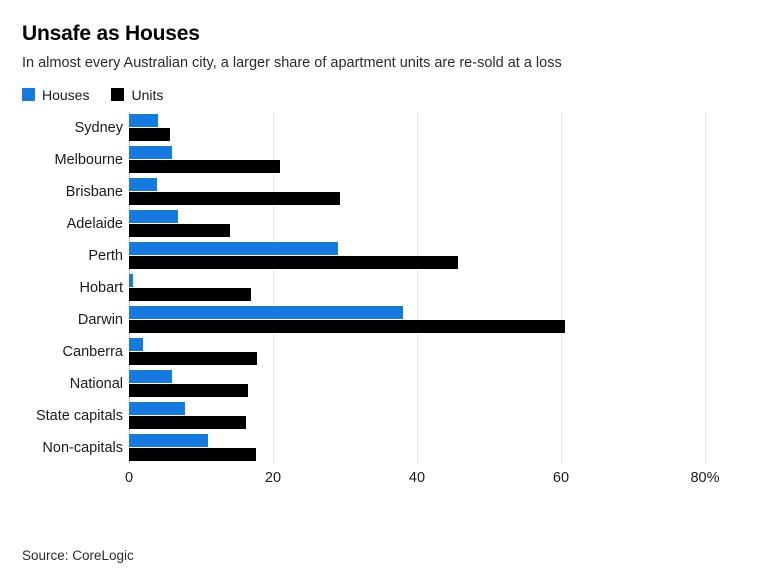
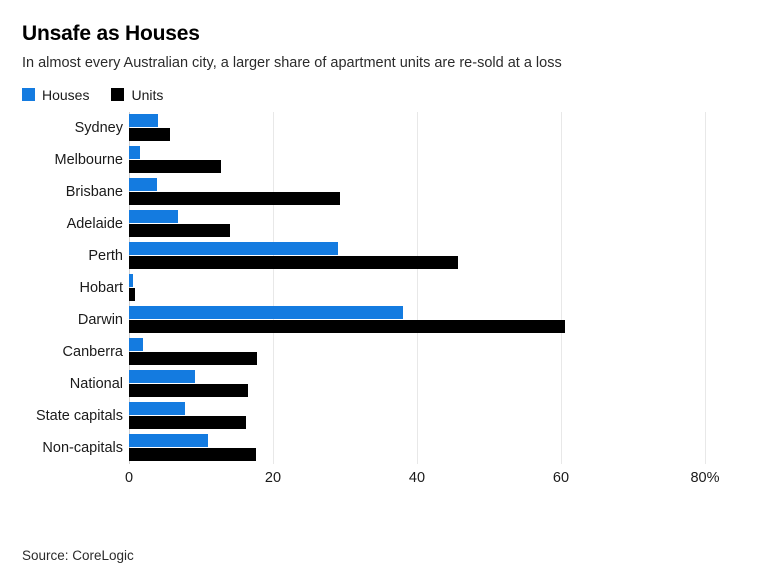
Houses/Melbourne: 6% -> 2%
Units/Melbourne: 21% -> 13%
Units/Hobart: 17% -> 1%
Houses/National: 6% -> 9%
